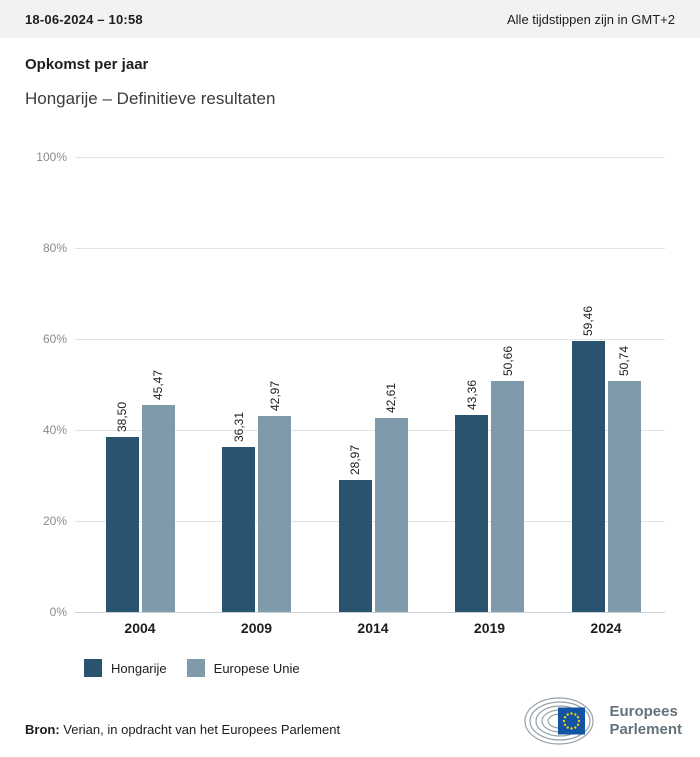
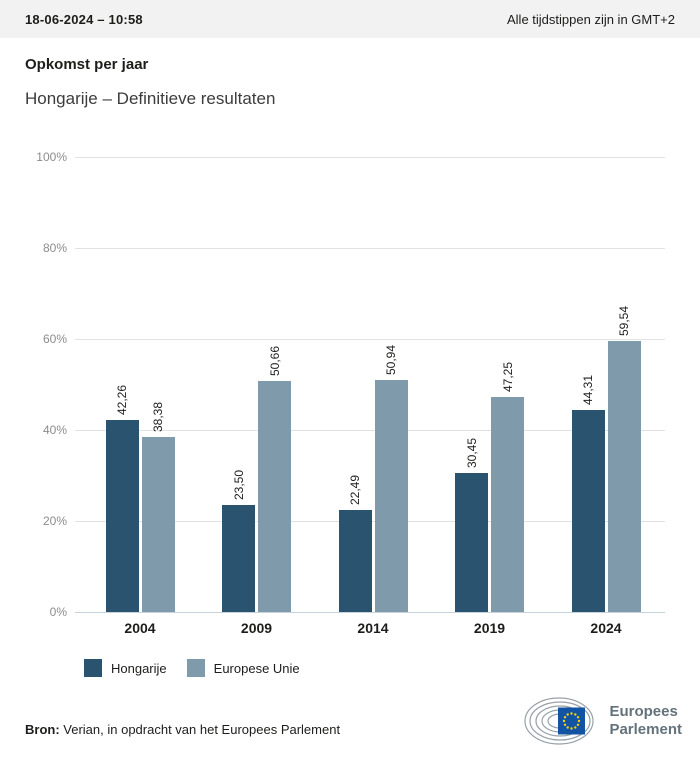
Hongarije/2004: 38,50 -> 42,26
Europese Unie/2004: 45,47 -> 38,38
Hongarije/2009: 36,31 -> 23,50
Europese Unie/2009: 42,97 -> 50,66
Hongarije/2014: 28,97 -> 22,49
Europese Unie/2014: 42,61 -> 50,94
Hongarije/2019: 43,36 -> 30,45
Europese Unie/2019: 50,66 -> 47,25
Hongarije/2024: 59,46 -> 44,31
Europese Unie/2024: 50,74 -> 59,54
